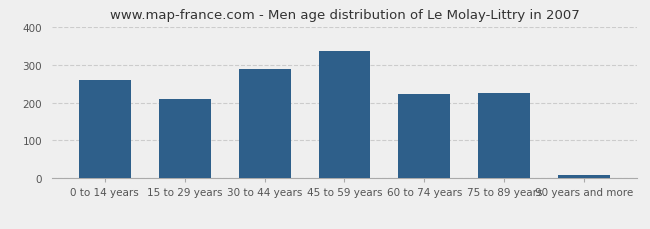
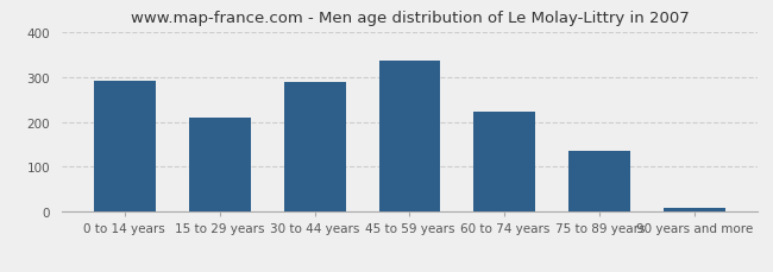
0 to 14 years: 260 -> 290
75 to 89 years: 225 -> 135
